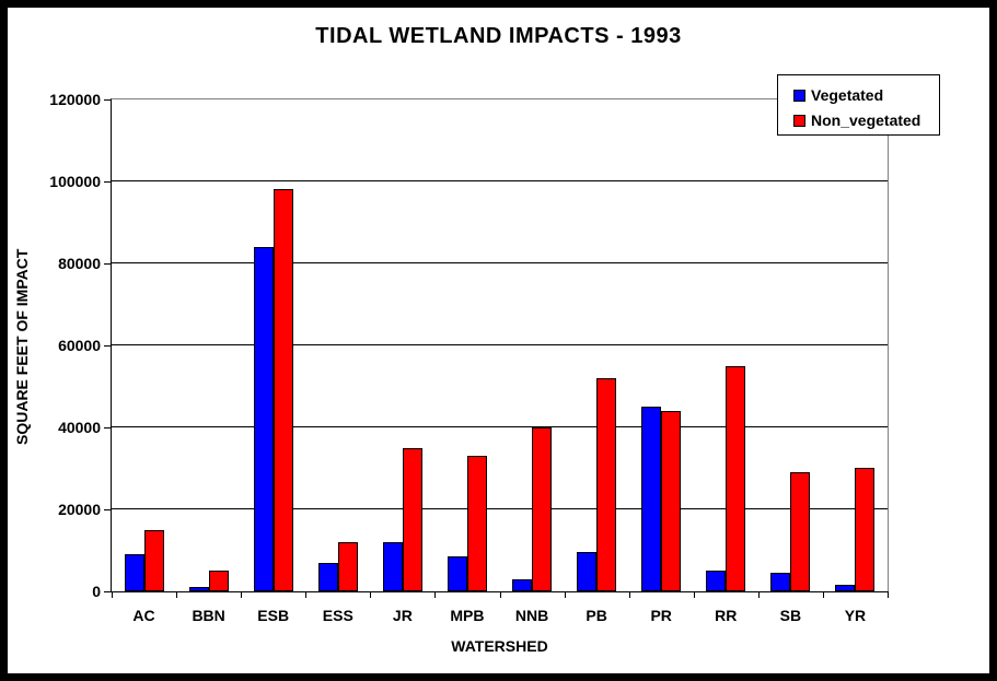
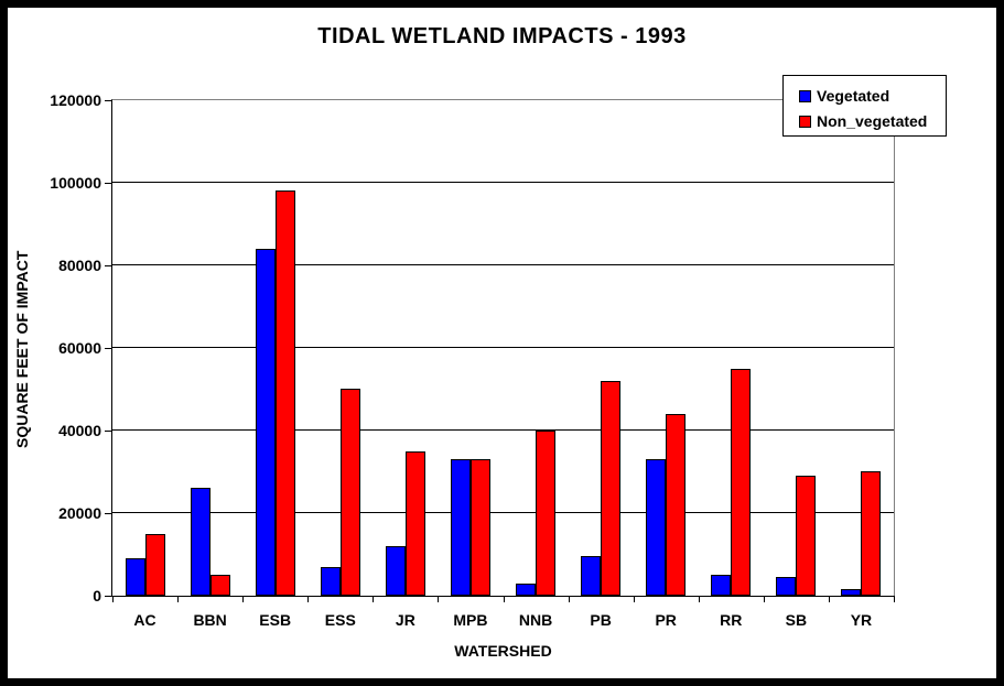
Vegetated/BBN: 1000 -> 26000
Non_vegetated/ESS: 12000 -> 50000
Vegetated/MPB: 8000 -> 33000
Vegetated/PR: 45000 -> 33000
